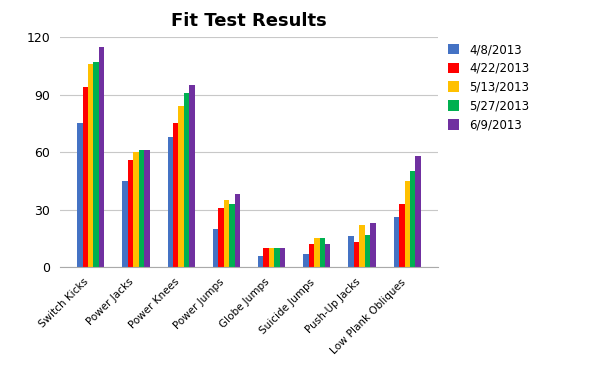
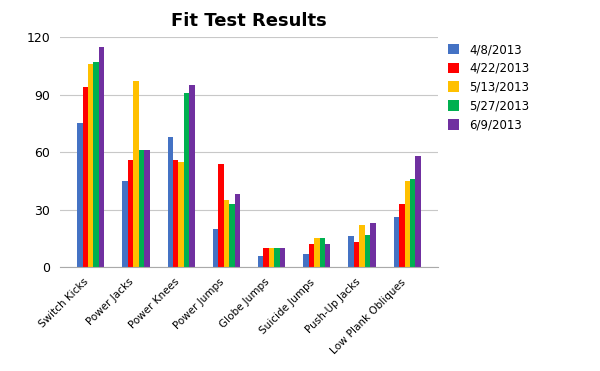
5/13/2013/Power Jacks: 60 -> 97
4/22/2013/Power Knees: 75 -> 56
5/13/2013/Power Knees: 84 -> 55
4/22/2013/Power Jumps: 31 -> 54
5/27/2013/Low Plank Obliques: 50 -> 46
